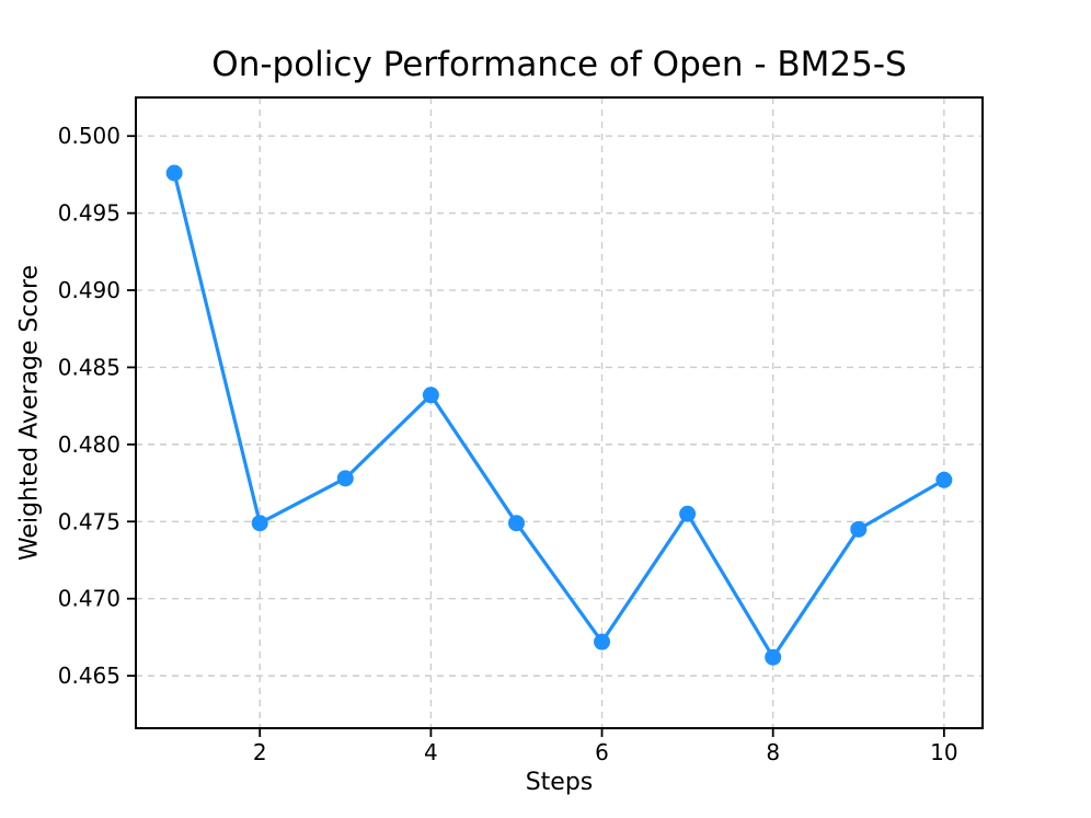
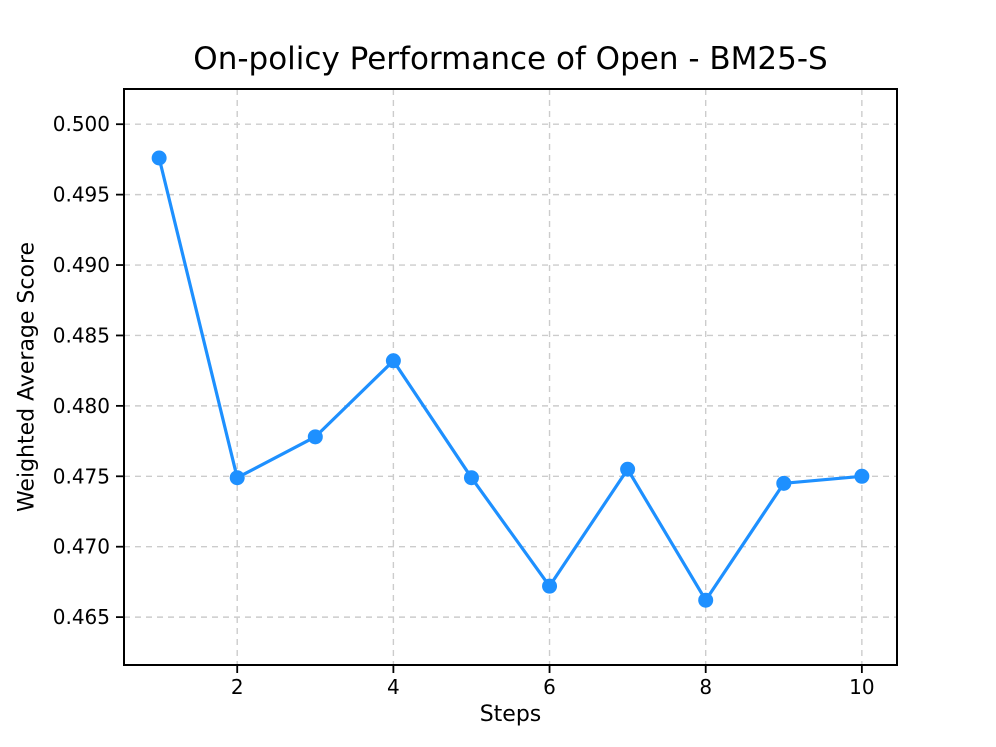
10: 0.4777 -> 0.4750
